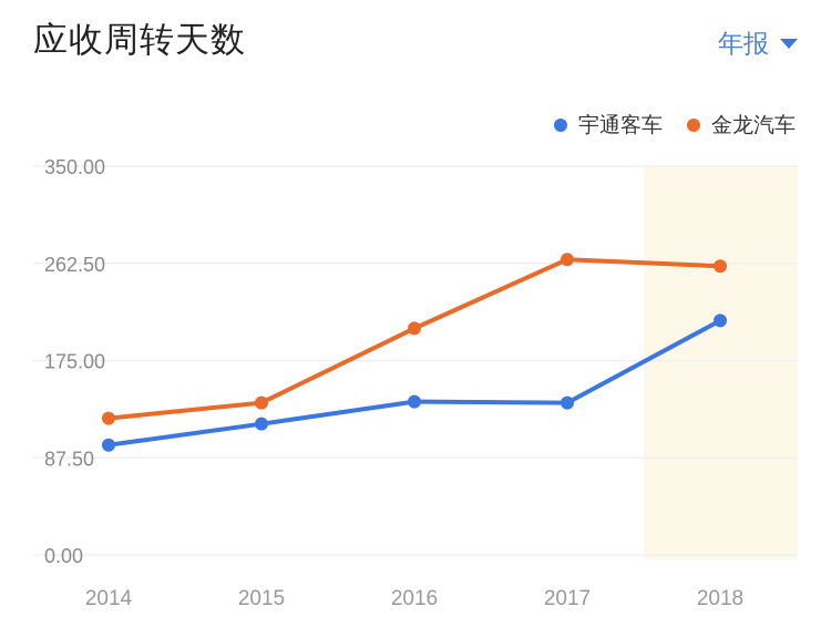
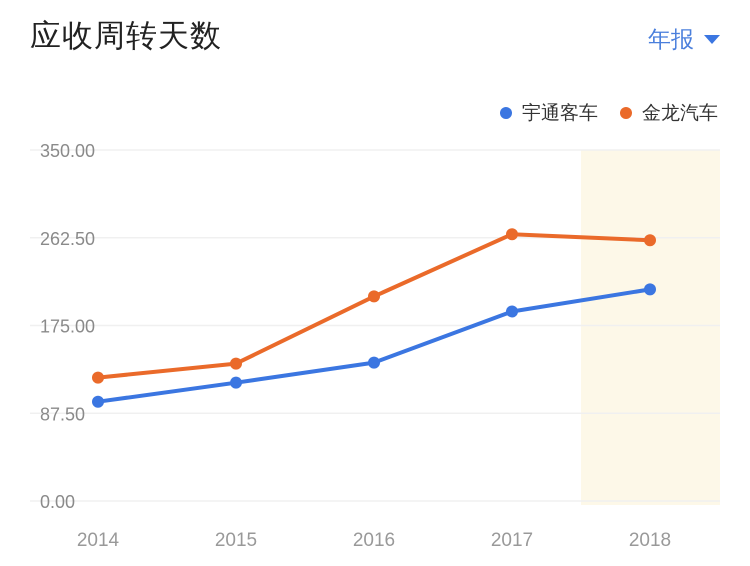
宇通客车/2017: 137 -> 189
